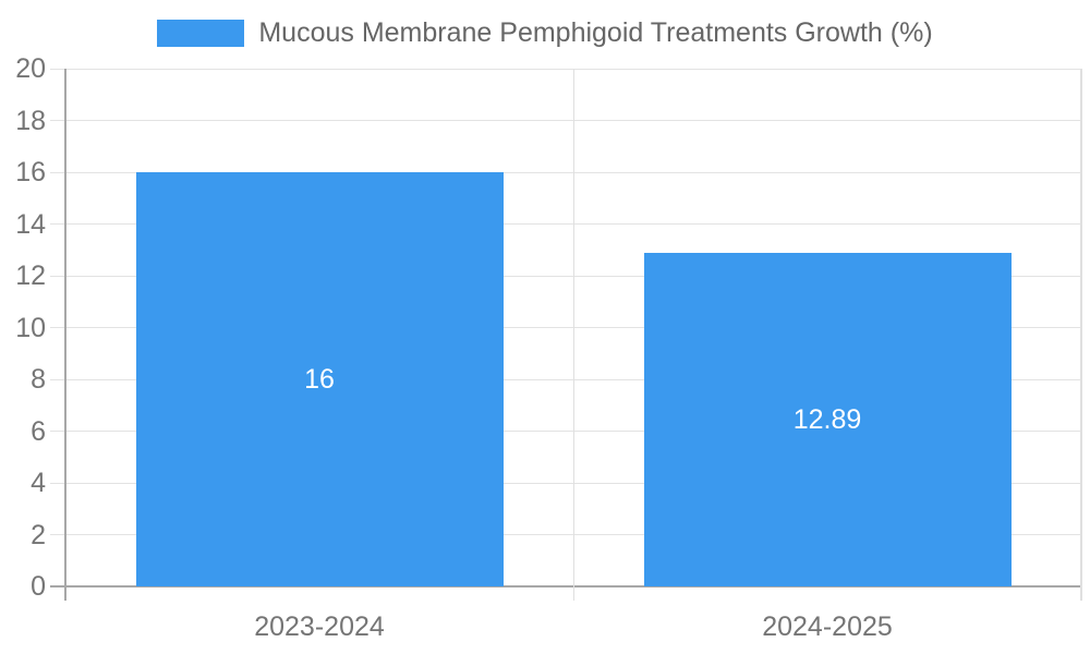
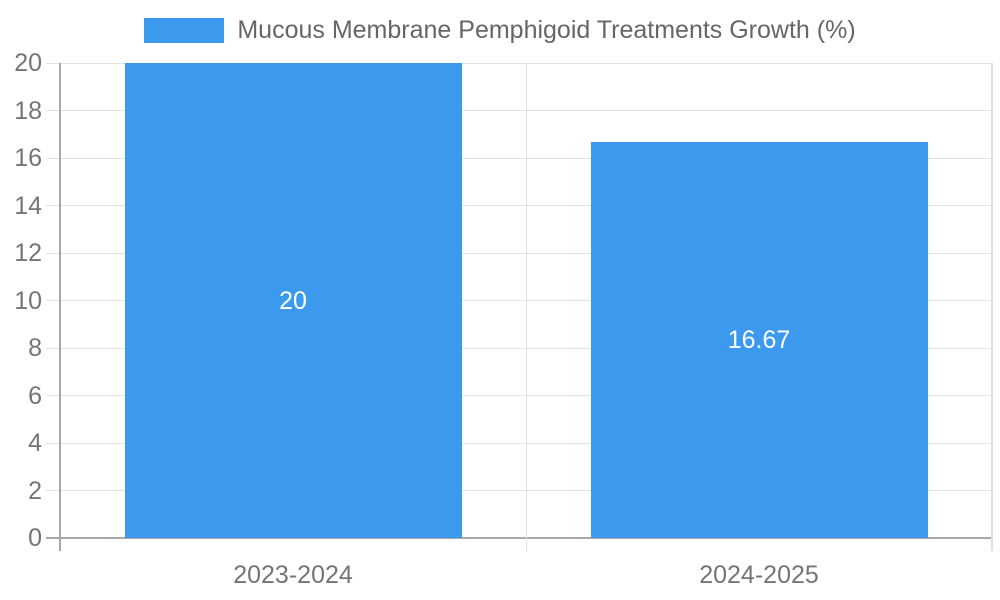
2023-2024: 16 -> 20
2024-2025: 12.89 -> 16.67
